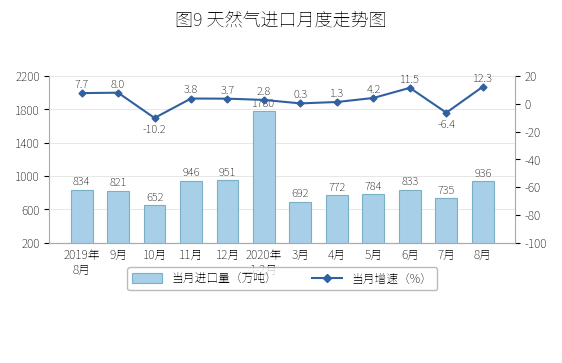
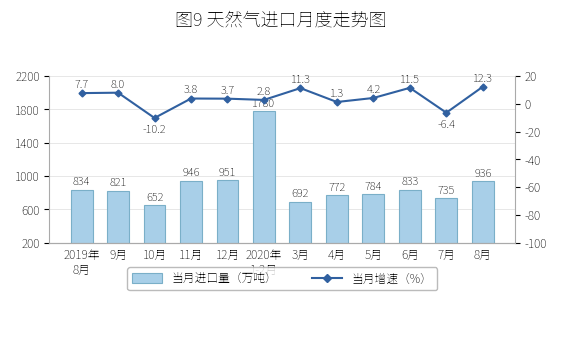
当月增速（%）/3月: 0.3 -> 11.3
